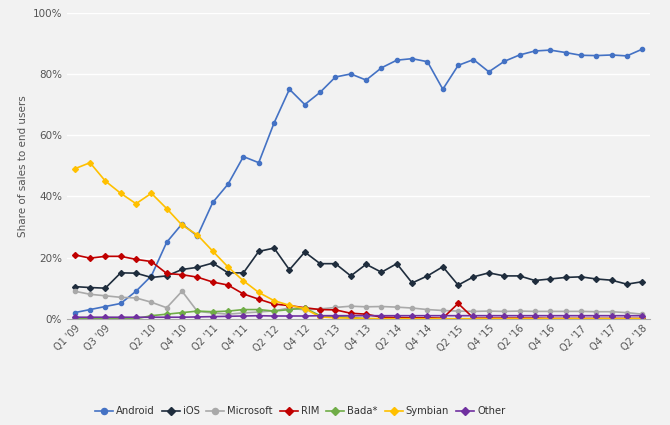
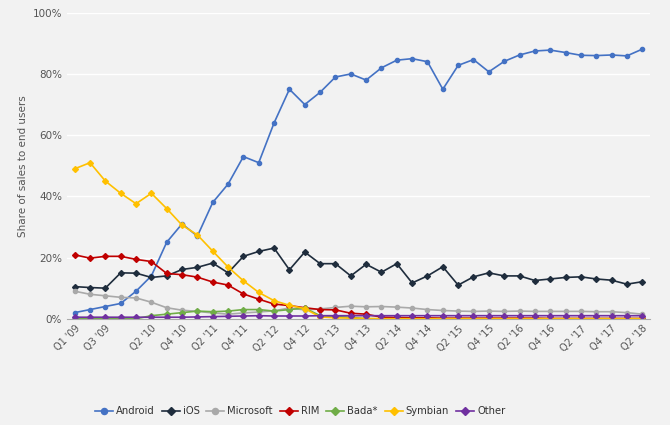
Microsoft/Q4 '10: 9.0% -> 2.8%
iOS/Q4 '11: 15.0% -> 20.4%
RIM/Q2 '15: 5.0% -> 0.2%
